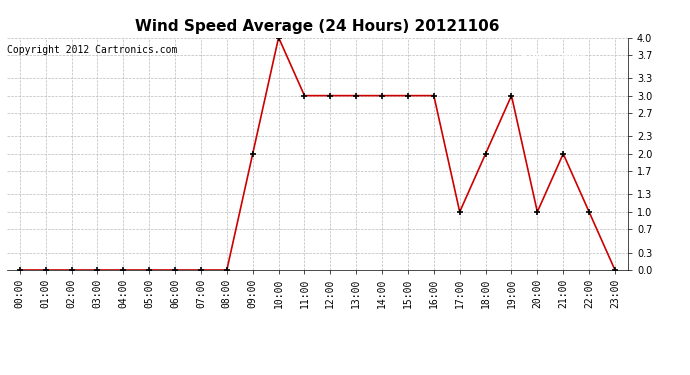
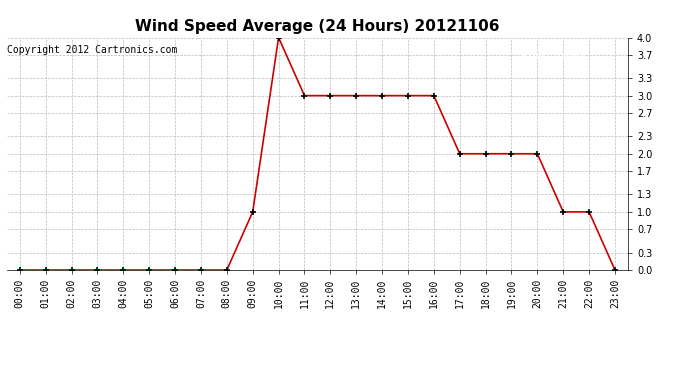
09:00: 2 -> 1
17:00: 1 -> 2
19:00: 3 -> 2
20:00: 1 -> 2
21:00: 2 -> 1
